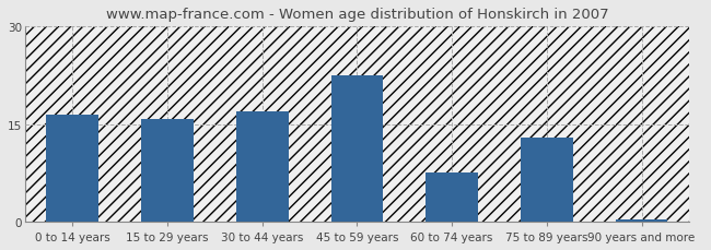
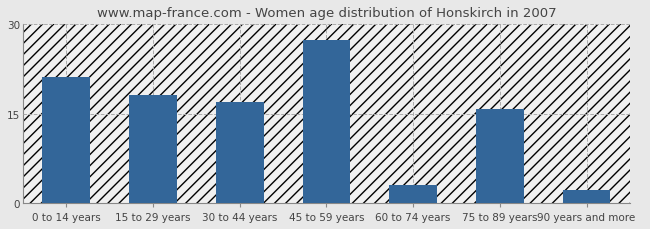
0 to 14 years: 16.5 -> 21.2
15 to 29 years: 15.8 -> 18.2
45 to 59 years: 22.5 -> 27.4
60 to 74 years: 7.5 -> 3.0
75 to 89 years: 13.0 -> 15.8
90 years and more: 0.3 -> 2.2
